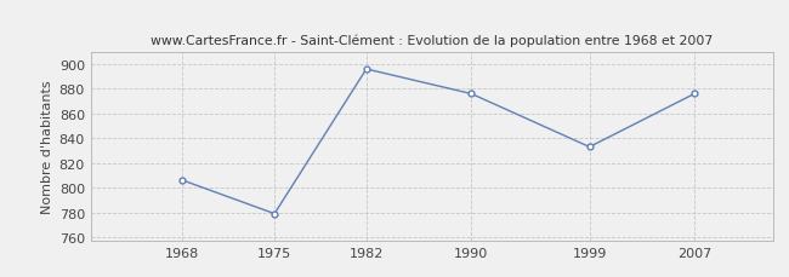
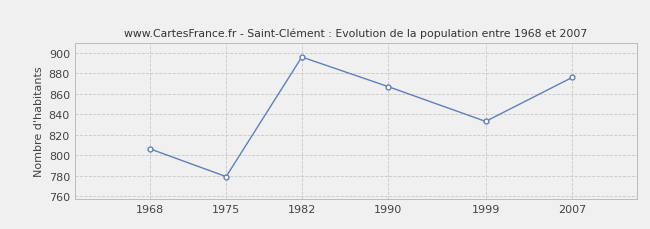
1990: 876 -> 867
